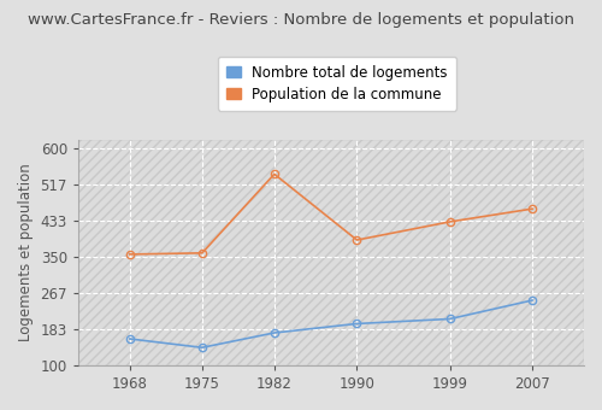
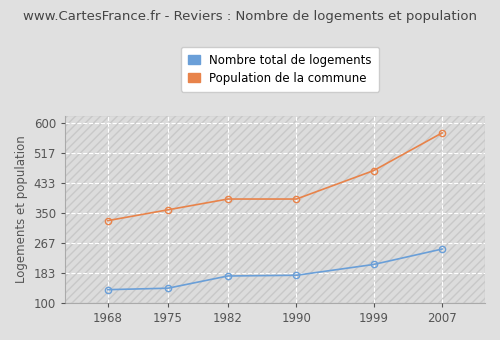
Nombre total de logements/1968: 160 -> 136
Population de la commune/1968: 355 -> 328
Population de la commune/1982: 540 -> 388
Nombre total de logements/1990: 195 -> 176
Population de la commune/1999: 430 -> 467
Population de la commune/2007: 460 -> 572
